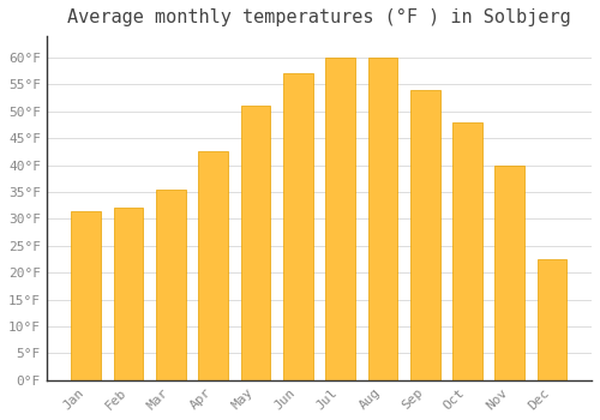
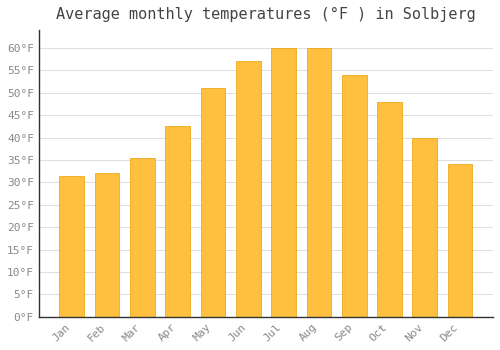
Dec: 22.5°F -> 34.0°F
